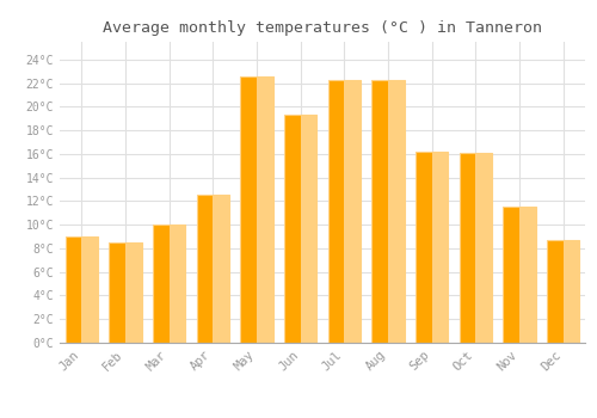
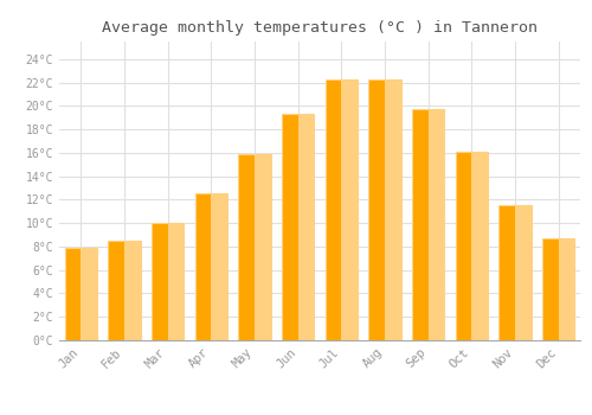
Jan: 9.0°C -> 7.9°C
May: 22.6°C -> 15.9°C
Sep: 16.2°C -> 19.7°C
